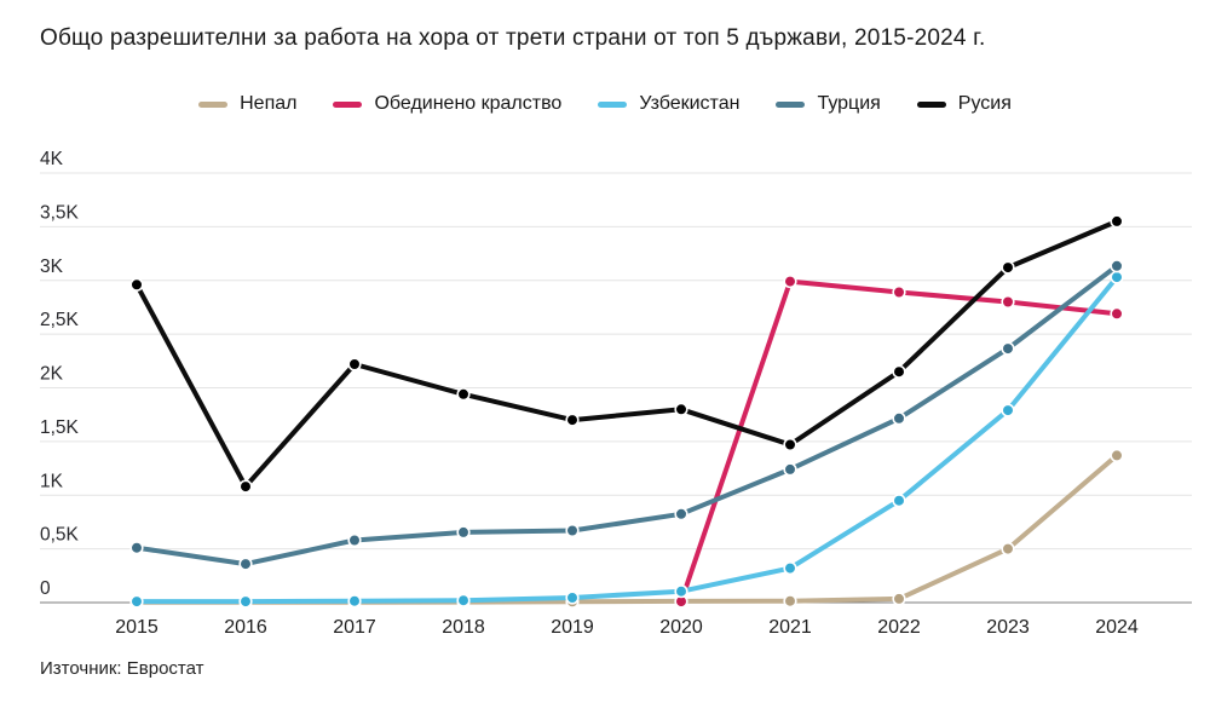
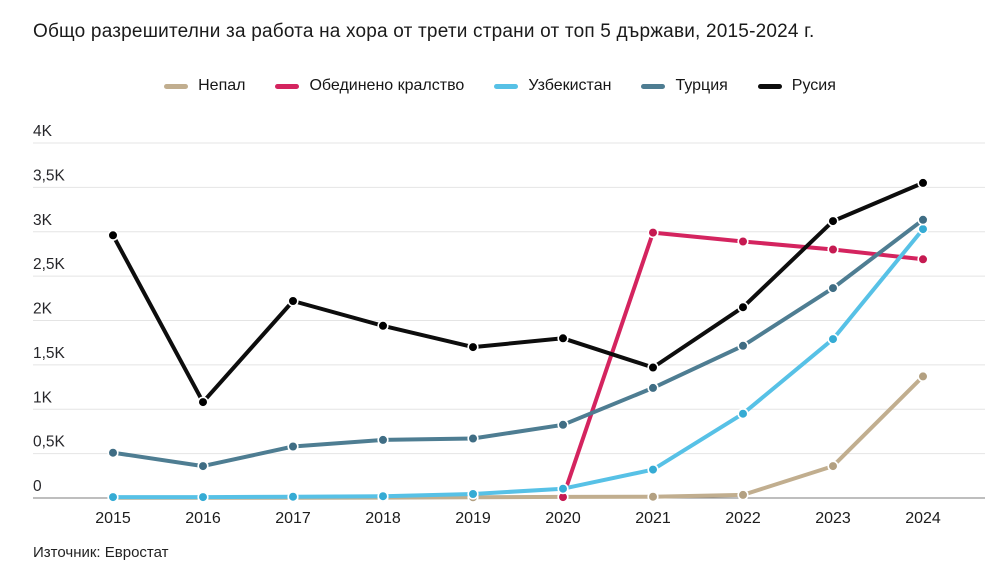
Непал/2023: 0.5K -> 0.4K
